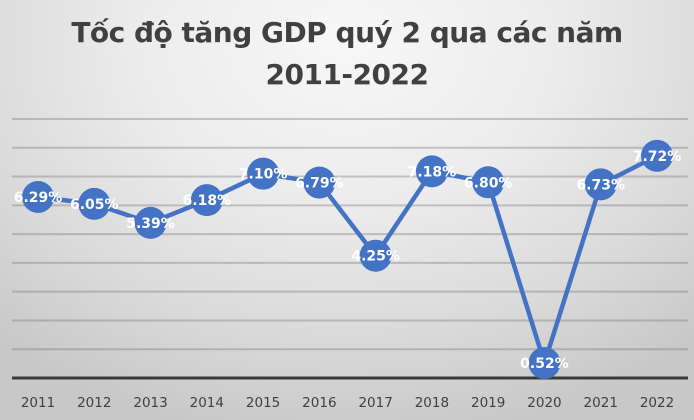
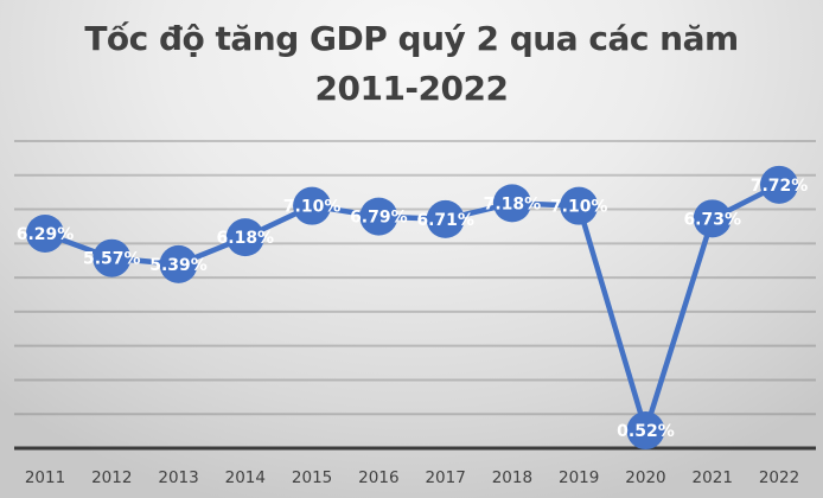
2012: 6.05% -> 5.57%
2017: 4.25% -> 6.71%
2019: 6.80% -> 7.10%
